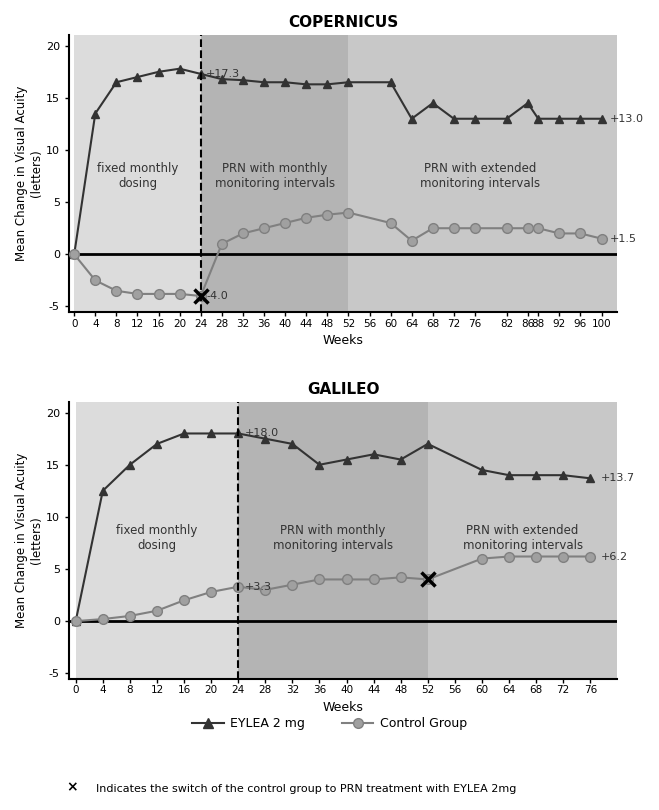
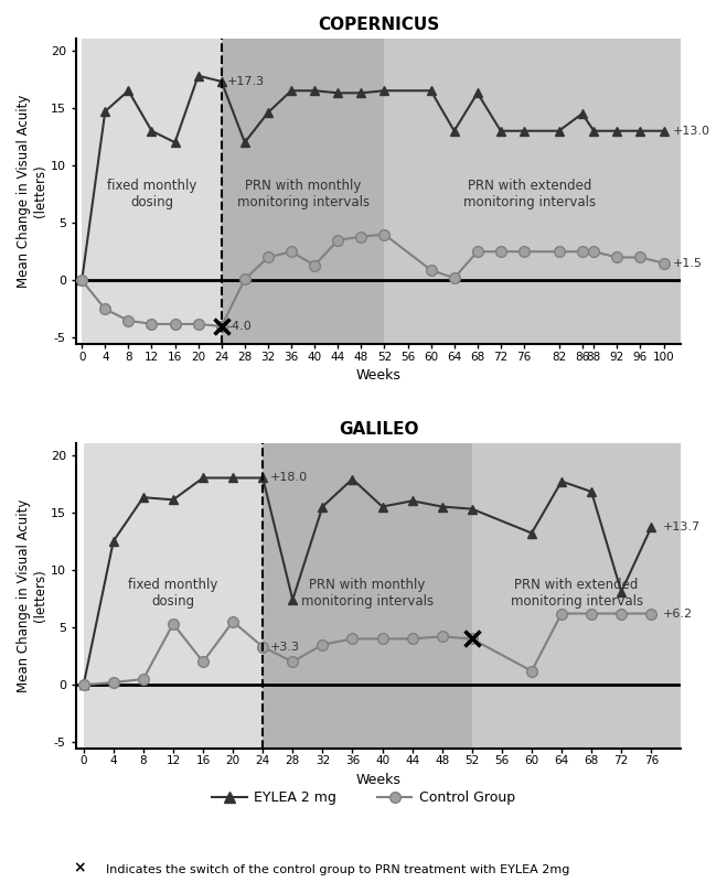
COPERNICUS/EYLEA 2 mg/4: 13.5 -> 14.7
COPERNICUS/EYLEA 2 mg/12: 17.0 -> 13.0
COPERNICUS/EYLEA 2 mg/16: 17.5 -> 12.0
COPERNICUS/EYLEA 2 mg/28: 16.8 -> 12.0
COPERNICUS/Control Group/28: 1.0 -> 0.1
COPERNICUS/EYLEA 2 mg/32: 16.7 -> 14.6
COPERNICUS/Control Group/40: 3.0 -> 1.3
COPERNICUS/Control Group/60: 3.0 -> 0.9
COPERNICUS/Control Group/64: 1.3 -> 0.2
COPERNICUS/EYLEA 2 mg/68: 14.5 -> 16.3
GALILEO/EYLEA 2 mg/8: 15.0 -> 16.3
GALILEO/EYLEA 2 mg/12: 17.0 -> 16.1
GALILEO/Control Group/12: 1.0 -> 5.3
GALILEO/Control Group/20: 2.8 -> 5.5
GALILEO/EYLEA 2 mg/28: 17.5 -> 7.4
GALILEO/Control Group/28: 3.0 -> 2.0
GALILEO/EYLEA 2 mg/32: 17.0 -> 15.5
GALILEO/EYLEA 2 mg/36: 15.0 -> 17.9
GALILEO/EYLEA 2 mg/52: 17.0 -> 15.3
GALILEO/EYLEA 2 mg/60: 14.5 -> 13.2
GALILEO/Control Group/60: 6.0 -> 1.2
GALILEO/EYLEA 2 mg/64: 14.0 -> 17.7
GALILEO/EYLEA 2 mg/68: 14.0 -> 16.8
GALILEO/EYLEA 2 mg/72: 14.0 -> 8.1
